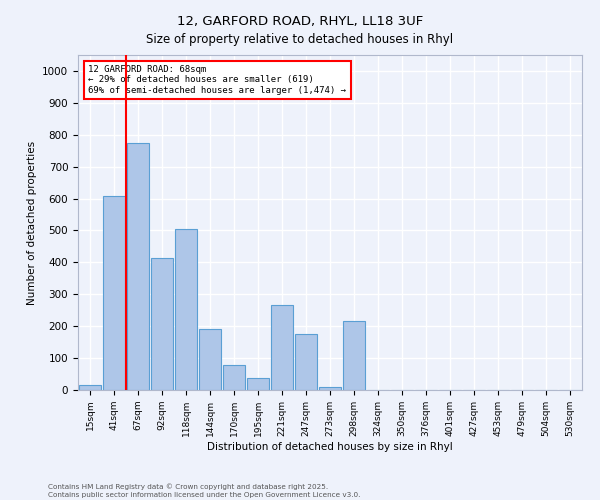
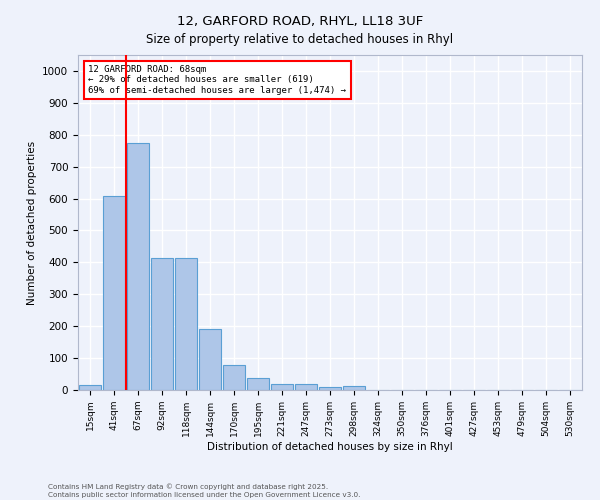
118sqm: 505 -> 413
221sqm: 265 -> 18
247sqm: 175 -> 18
298sqm: 215 -> 14
